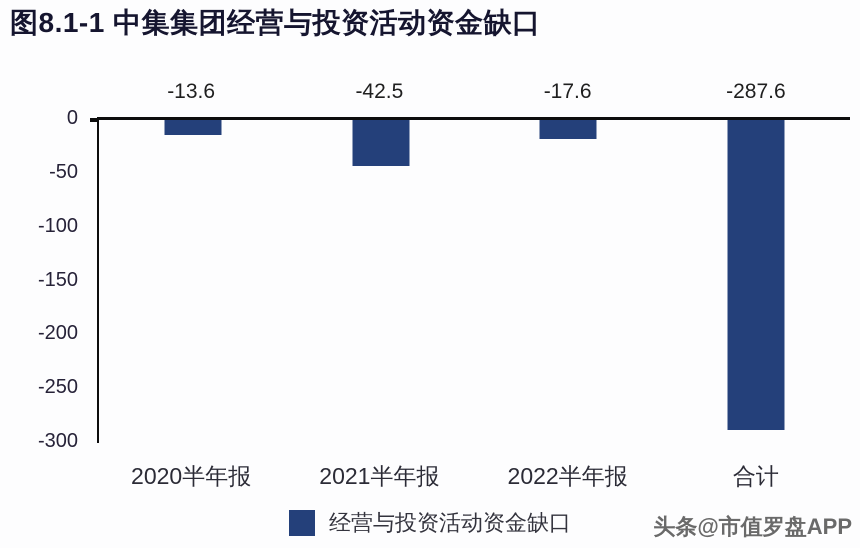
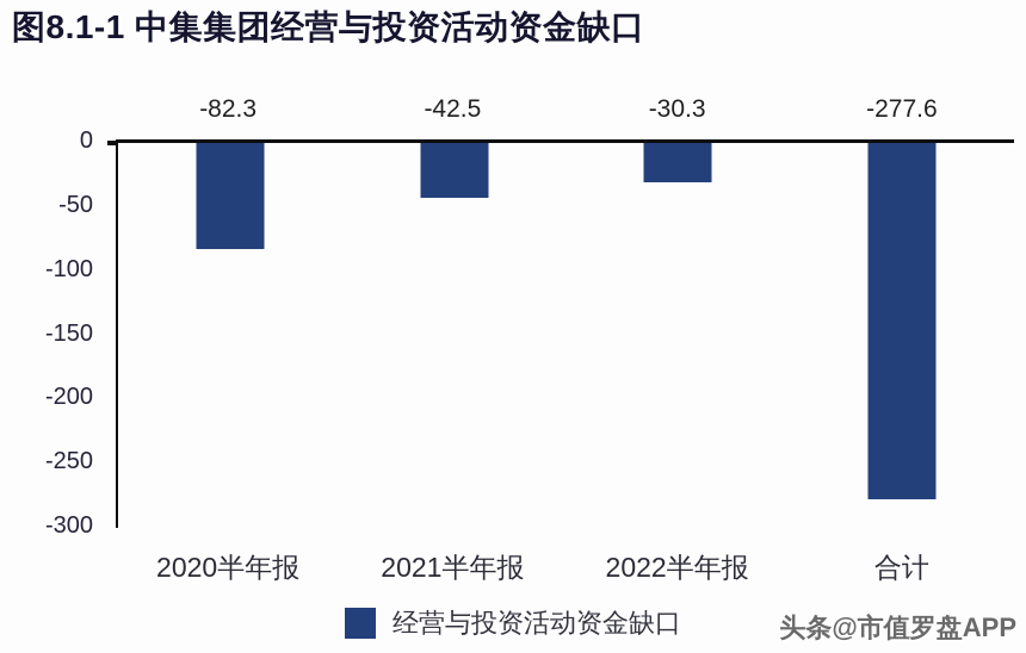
2020半年报: -13.6 -> -82.3
2022半年报: -17.6 -> -30.3
合计: -287.6 -> -277.6
